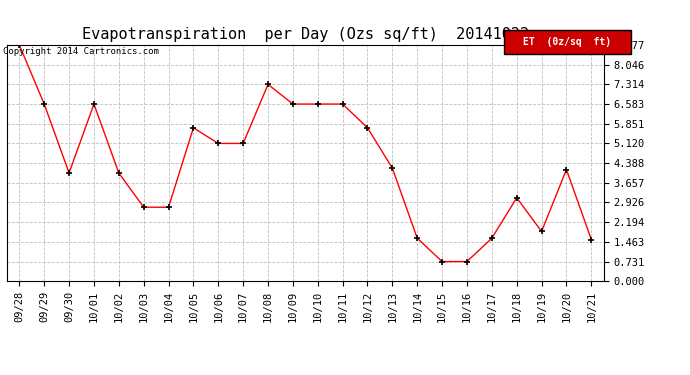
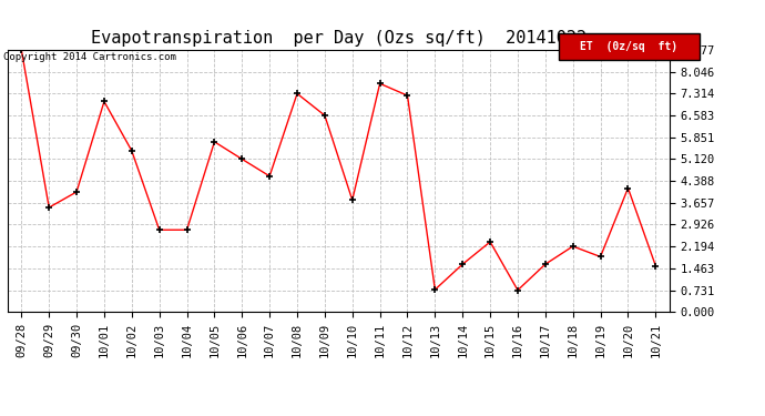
09/29: 6.58 -> 3.50
10/01: 6.58 -> 7.05
10/02: 4.02 -> 5.40
10/07: 5.12 -> 4.55
10/10: 6.58 -> 3.75
10/11: 6.58 -> 7.65
10/12: 5.70 -> 7.25
10/13: 4.20 -> 0.75
10/15: 0.73 -> 2.35
10/18: 3.10 -> 2.20
